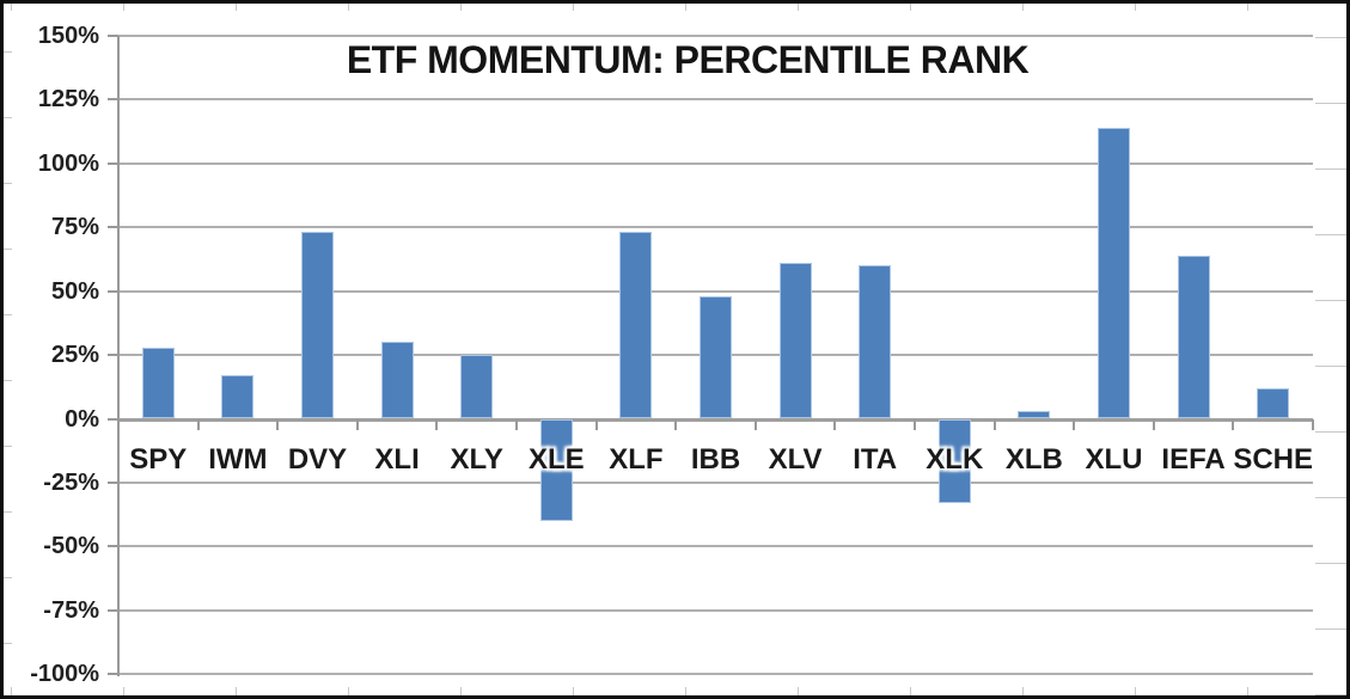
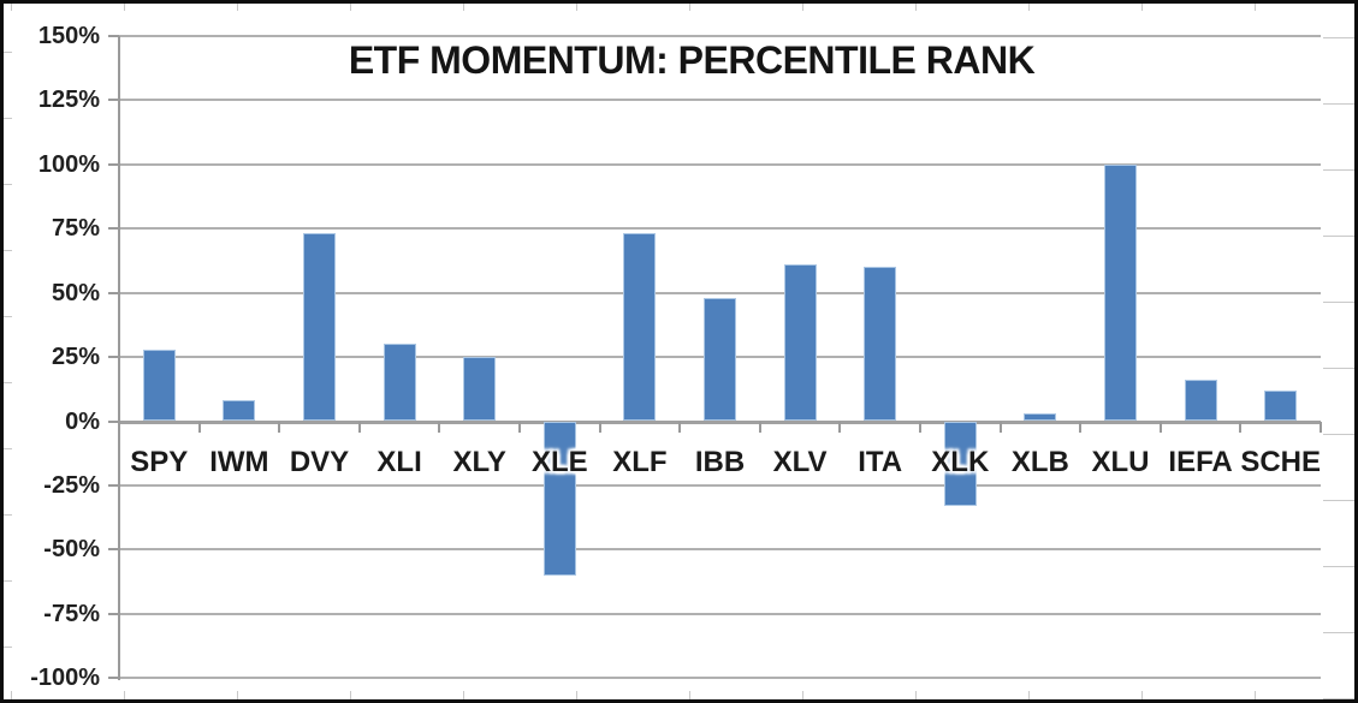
IWM: 17% -> 8%
XLE: -40% -> -60%
XLU: 114% -> 100%
IEFA: 64% -> 16%
